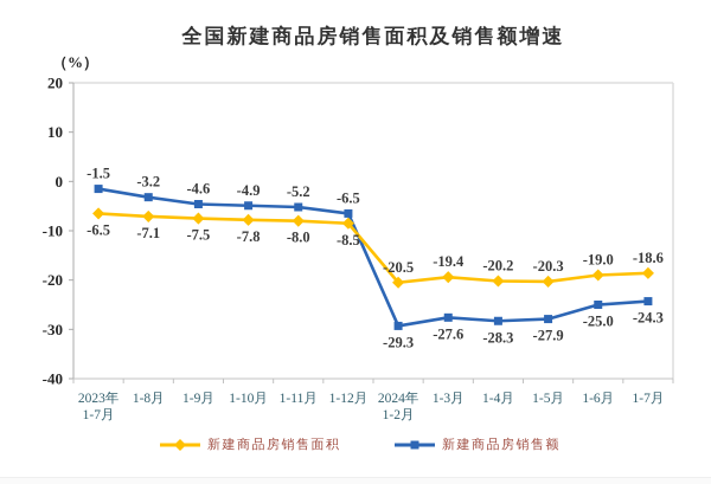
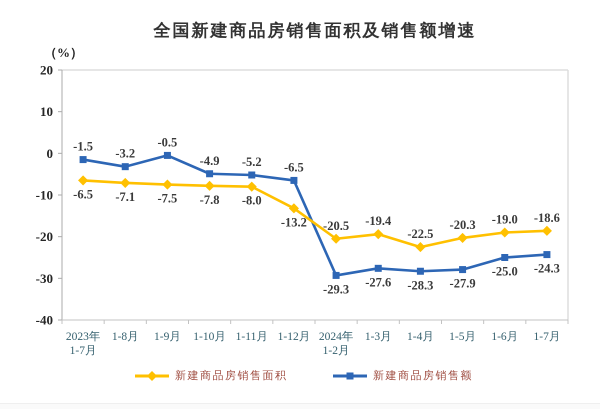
新建商品房销售额/1-9月: -4.6 -> -0.5
新建商品房销售面积/1-12月: -8.5 -> -13.2
新建商品房销售面积/1-4月: -20.2 -> -22.5
